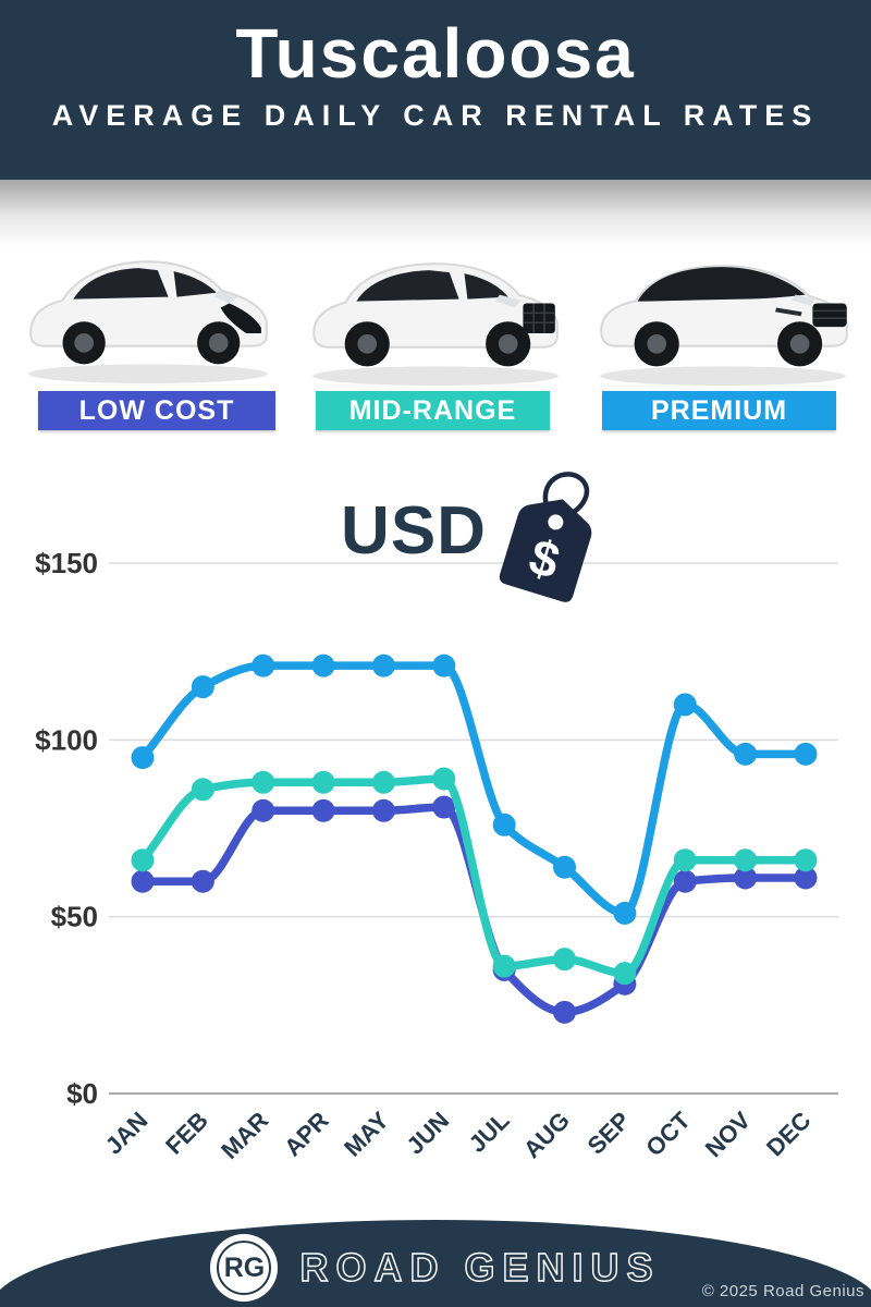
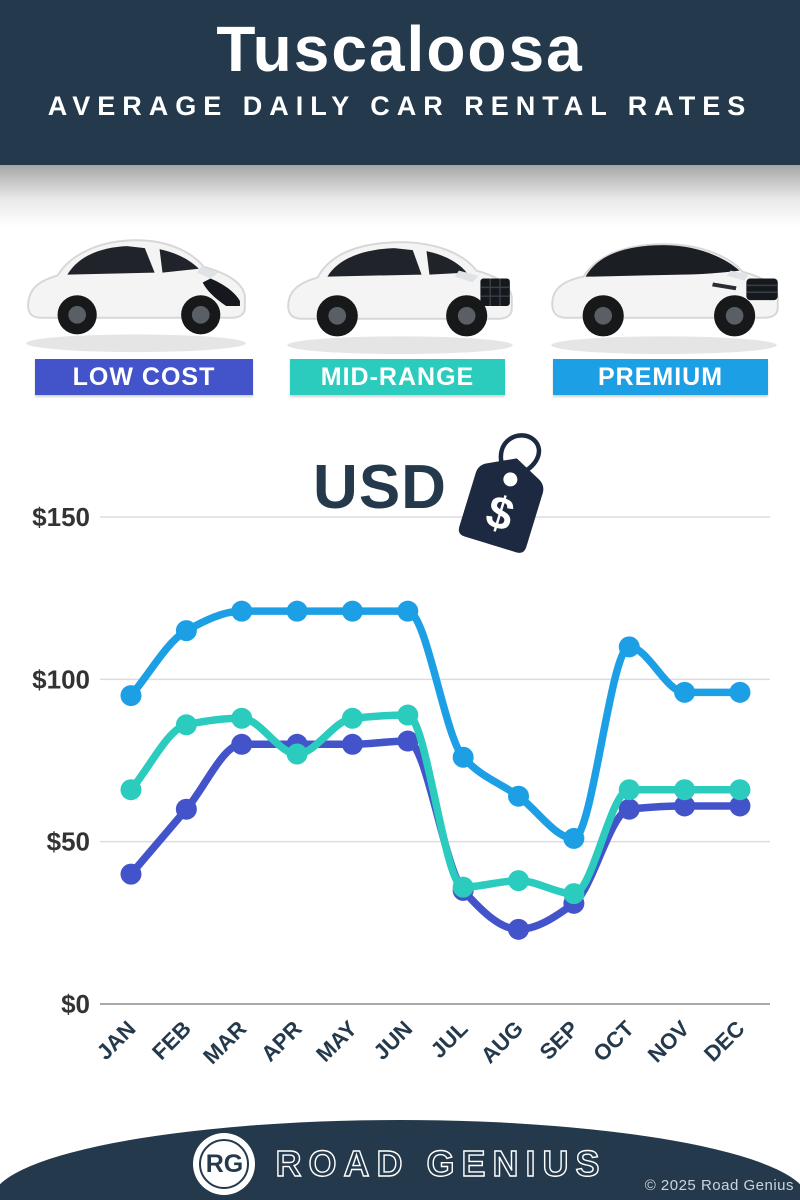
LOW COST/JAN: $60 -> $40
MID-RANGE/APR: $88 -> $77
